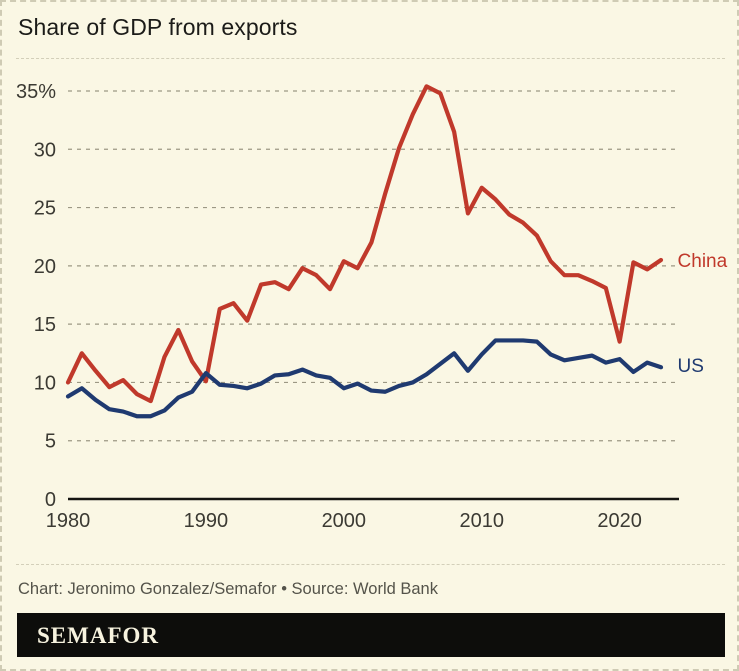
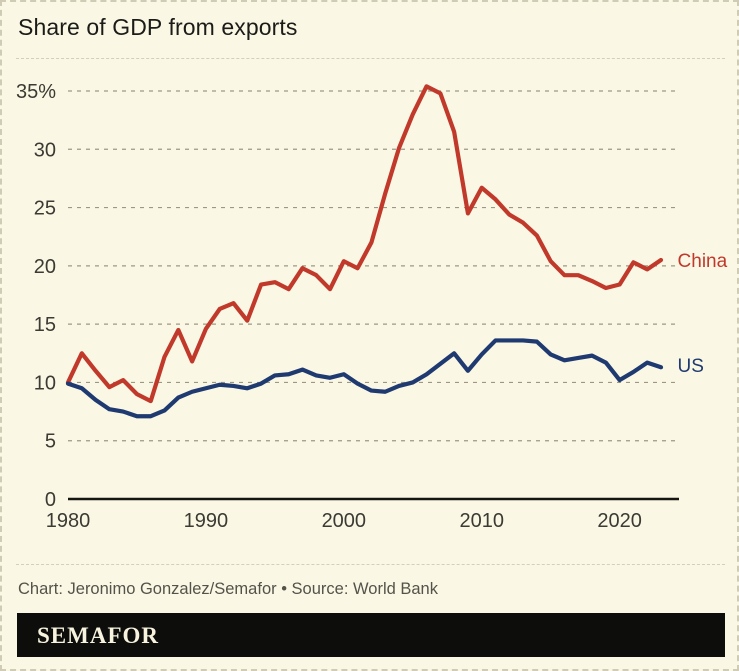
US/1980: 8.8% -> 9.9%
China/1990: 10.1% -> 14.6%
US/1990: 10.8% -> 9.5%
US/2000: 9.5% -> 10.7%
China/2020: 13.5% -> 18.4%
US/2020: 12.0% -> 10.2%
